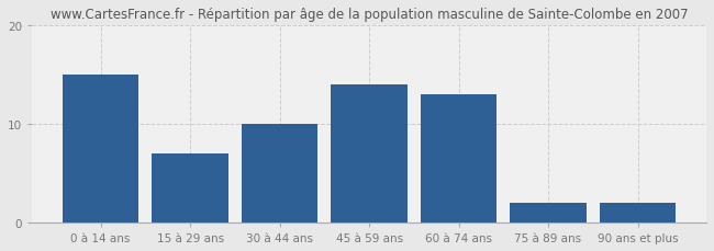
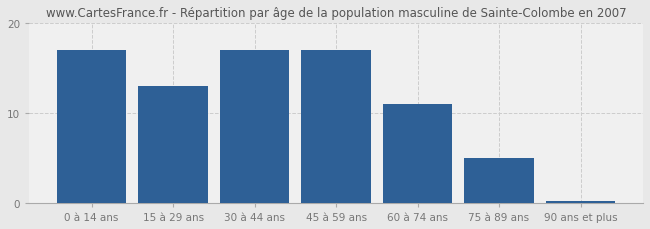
0 à 14 ans: 15.0 -> 17.0
15 à 29 ans: 7.0 -> 13.0
30 à 44 ans: 10.0 -> 17.0
45 à 59 ans: 14.0 -> 17.0
60 à 74 ans: 13.0 -> 11.0
75 à 89 ans: 2.0 -> 5.0
90 ans et plus: 2.0 -> 0.2
